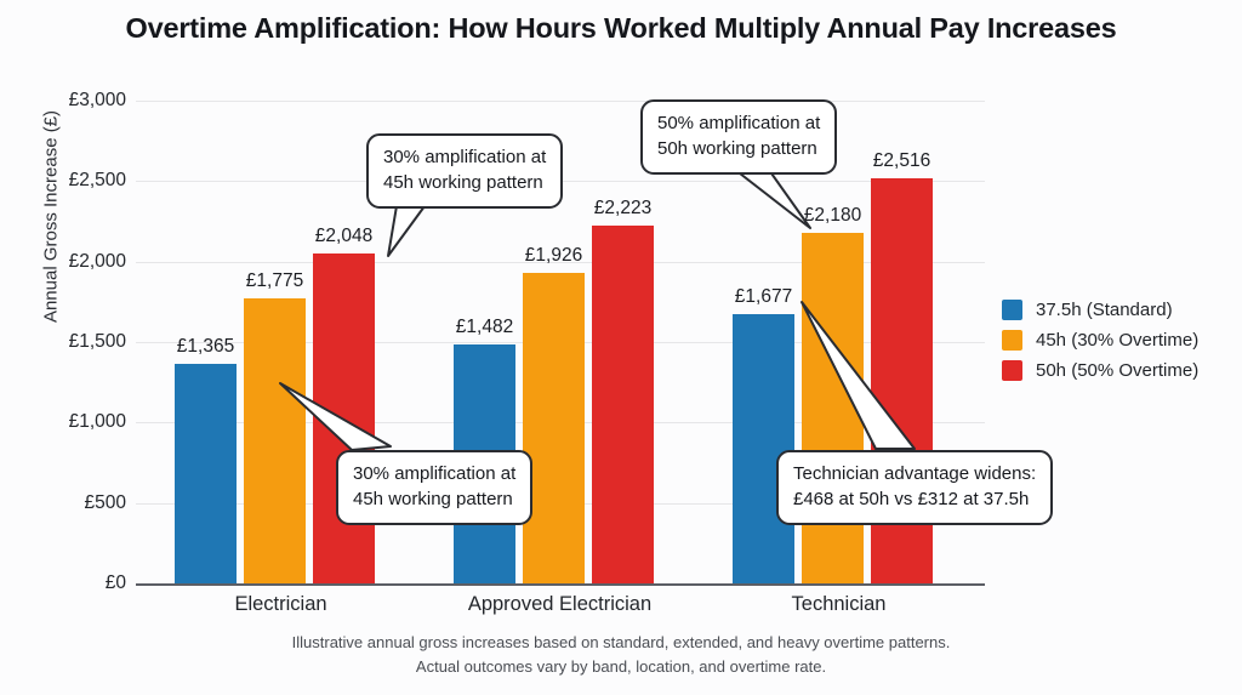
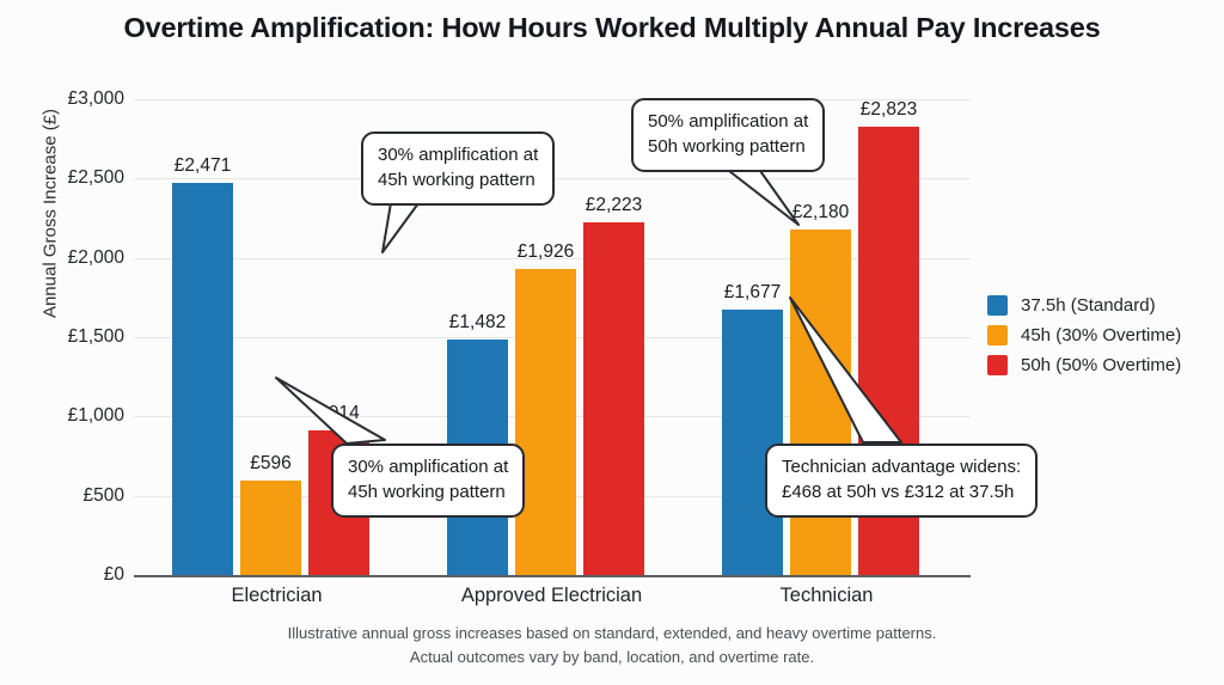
37.5h (Standard)/Electrician: £1,365 -> £2,471
45h (30% Overtime)/Electrician: £1,775 -> £596
50h (50% Overtime)/Electrician: £2,048 -> £914
50h (50% Overtime)/Technician: £2,516 -> £2,823
